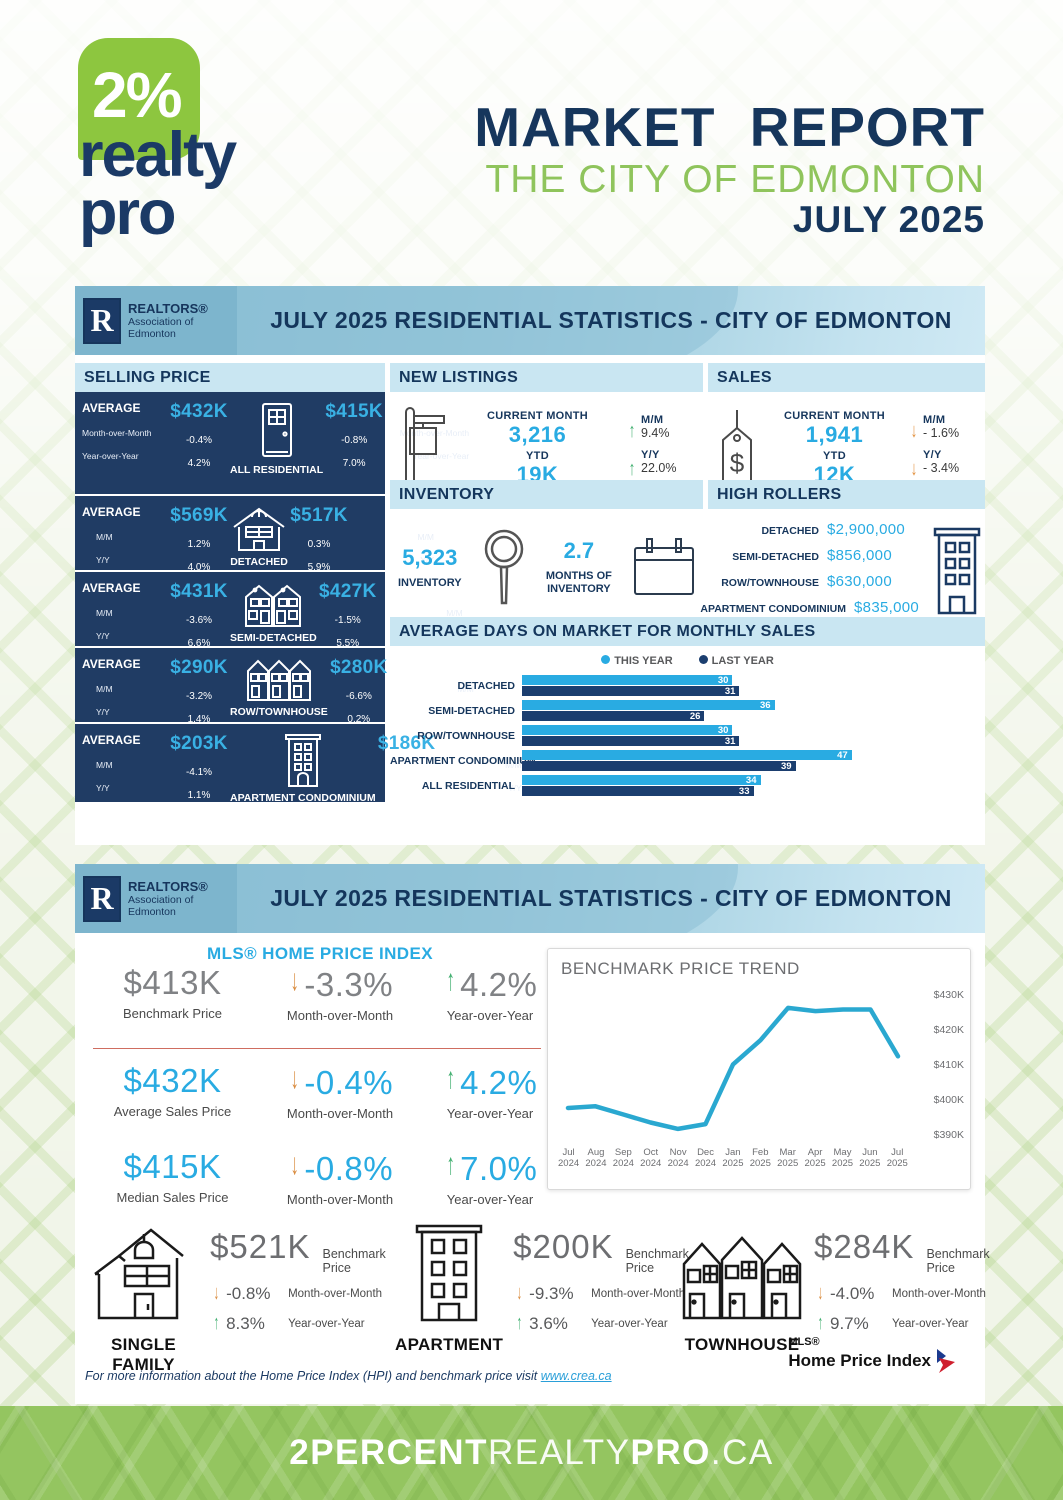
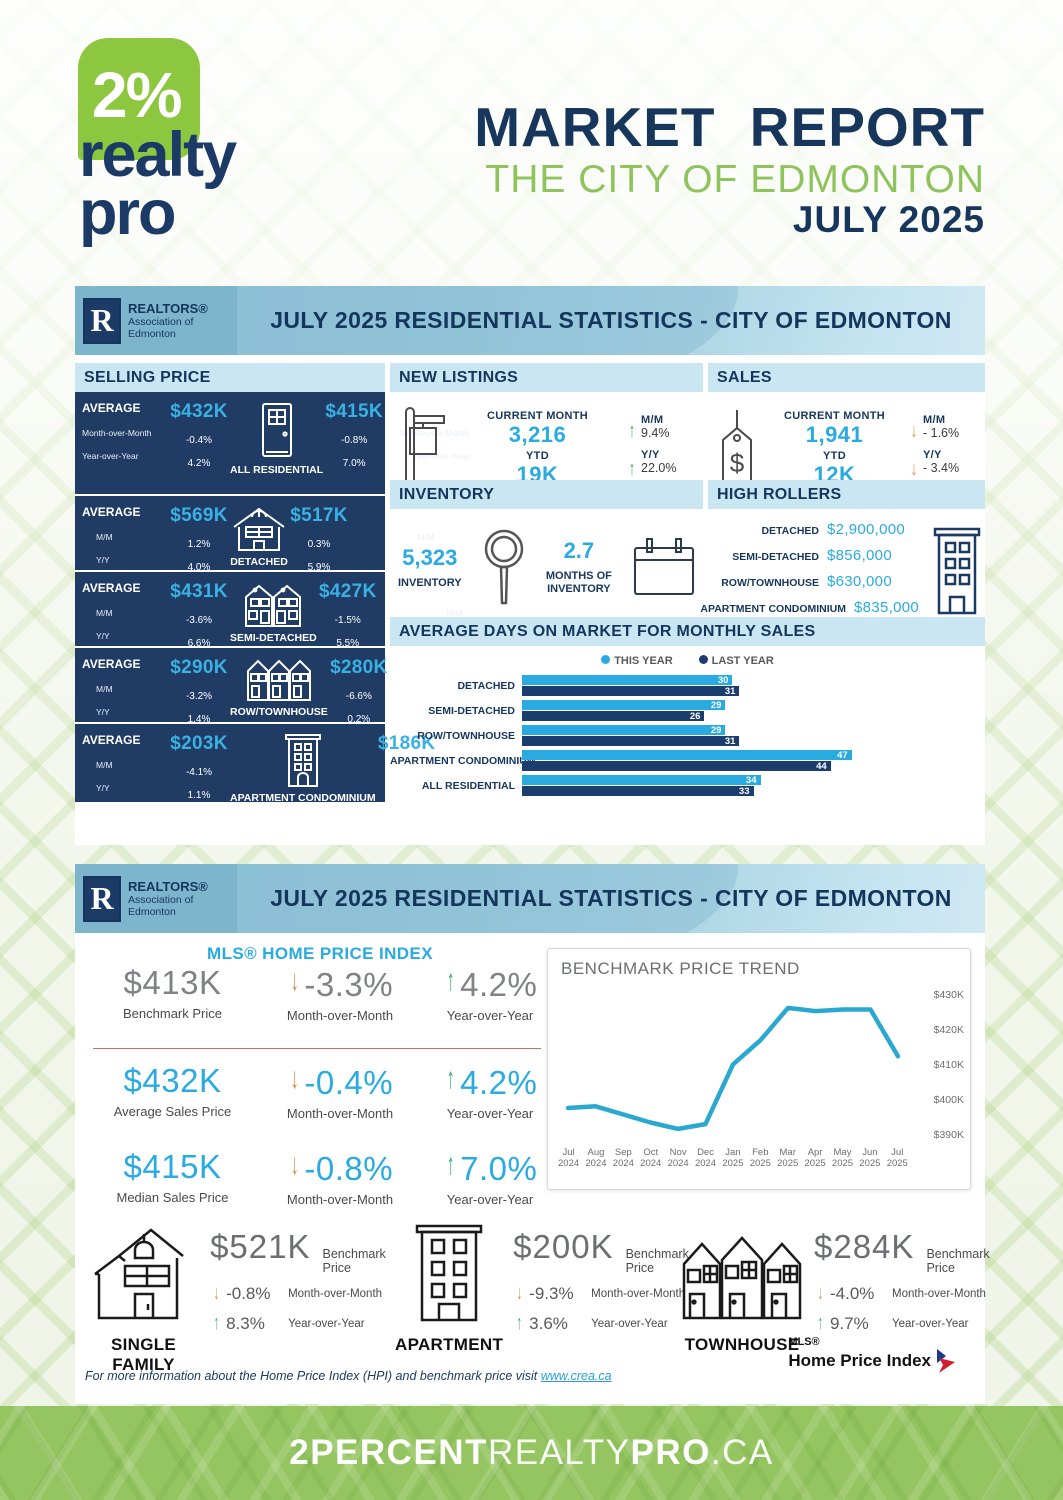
AVERAGE DAYS ON MARKET FOR MONTHLY SALES/THIS YEAR/SEMI-DETACHED: 36 -> 29
AVERAGE DAYS ON MARKET FOR MONTHLY SALES/THIS YEAR/ROW/TOWNHOUSE: 30 -> 29
AVERAGE DAYS ON MARKET FOR MONTHLY SALES/LAST YEAR/APARTMENT CONDOMINIUM: 39 -> 44
